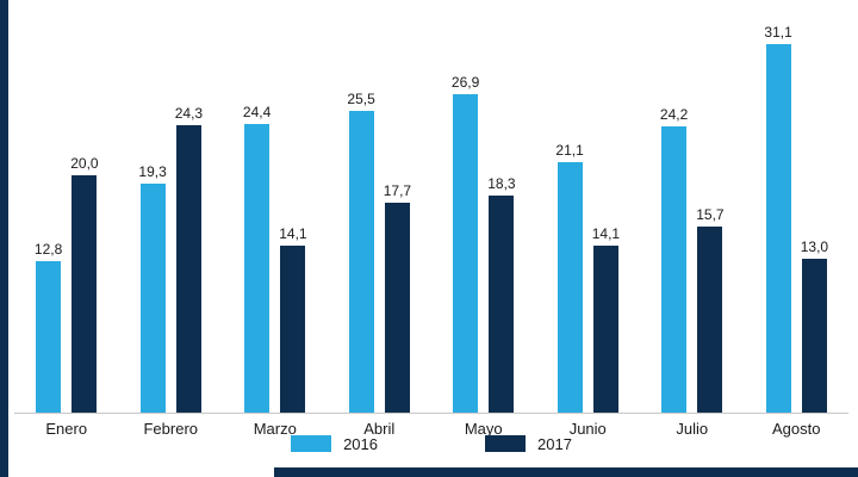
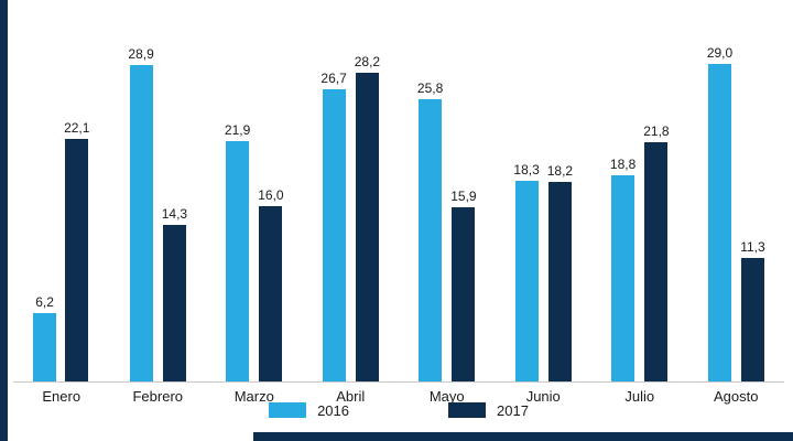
2016/Enero: 12,8 -> 6,2
2017/Enero: 20,0 -> 22,1
2016/Febrero: 19,3 -> 28,9
2017/Febrero: 24,3 -> 14,3
2016/Marzo: 24,4 -> 21,9
2017/Marzo: 14,1 -> 16,0
2016/Abril: 25,5 -> 26,7
2017/Abril: 17,7 -> 28,2
2016/Mayo: 26,9 -> 25,8
2017/Mayo: 18,3 -> 15,9
2016/Junio: 21,1 -> 18,3
2017/Junio: 14,1 -> 18,2
2016/Julio: 24,2 -> 18,8
2017/Julio: 15,7 -> 21,8
2016/Agosto: 31,1 -> 29,0
2017/Agosto: 13,0 -> 11,3
